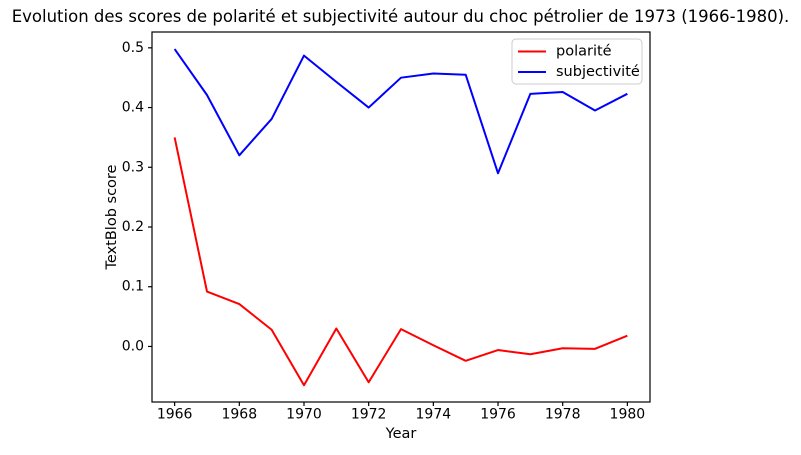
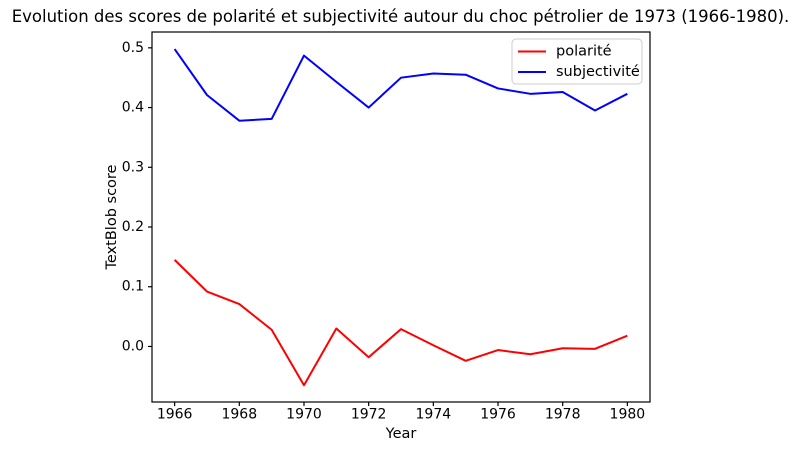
polarité/1966: 0.35 -> 0.14
subjectivité/1968: 0.32 -> 0.38
polarité/1972: -0.06 -> -0.02
subjectivité/1976: 0.29 -> 0.43
